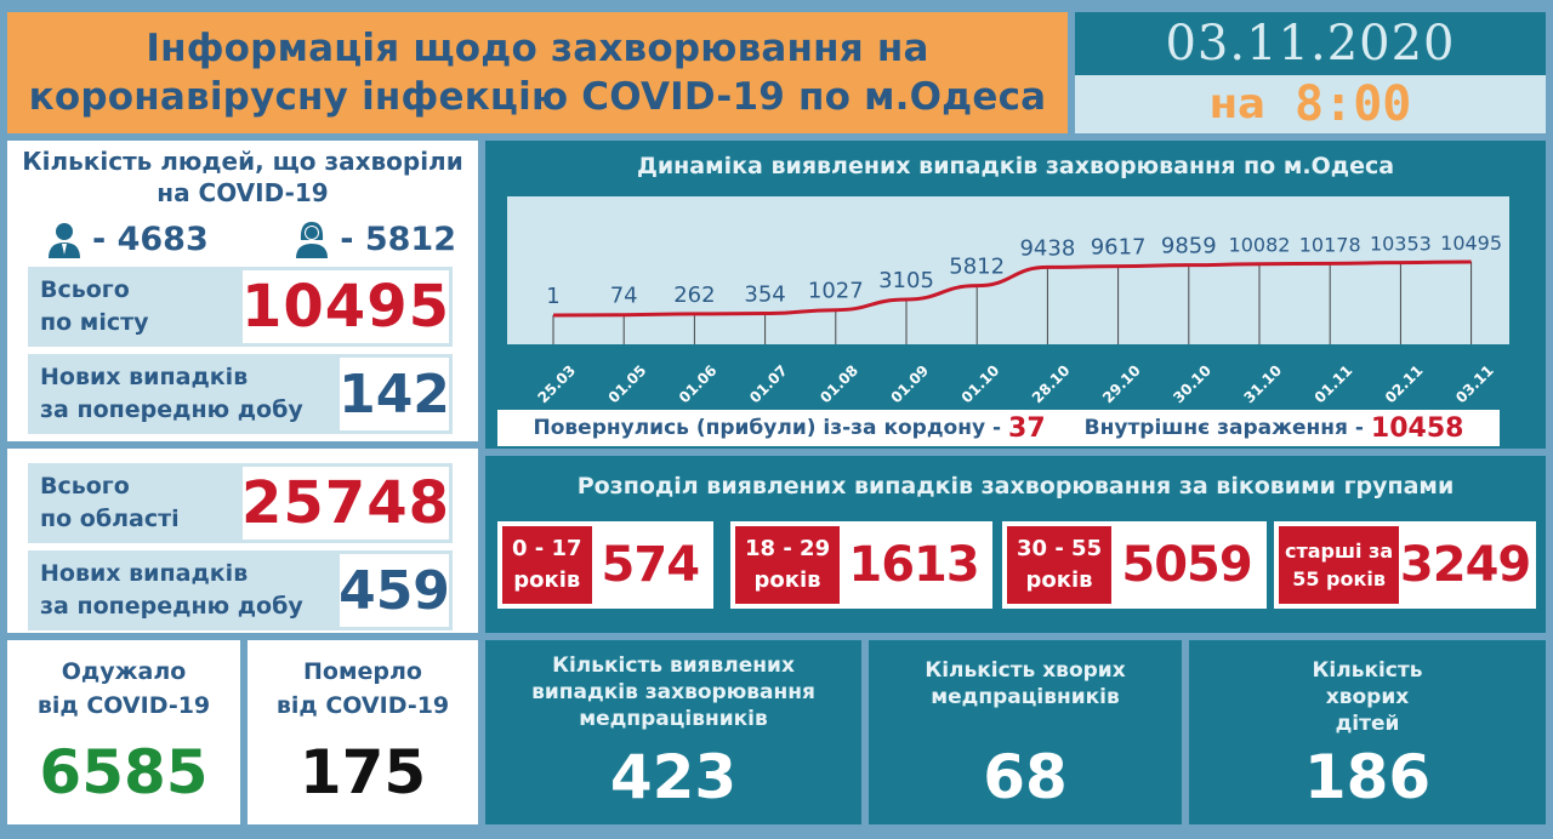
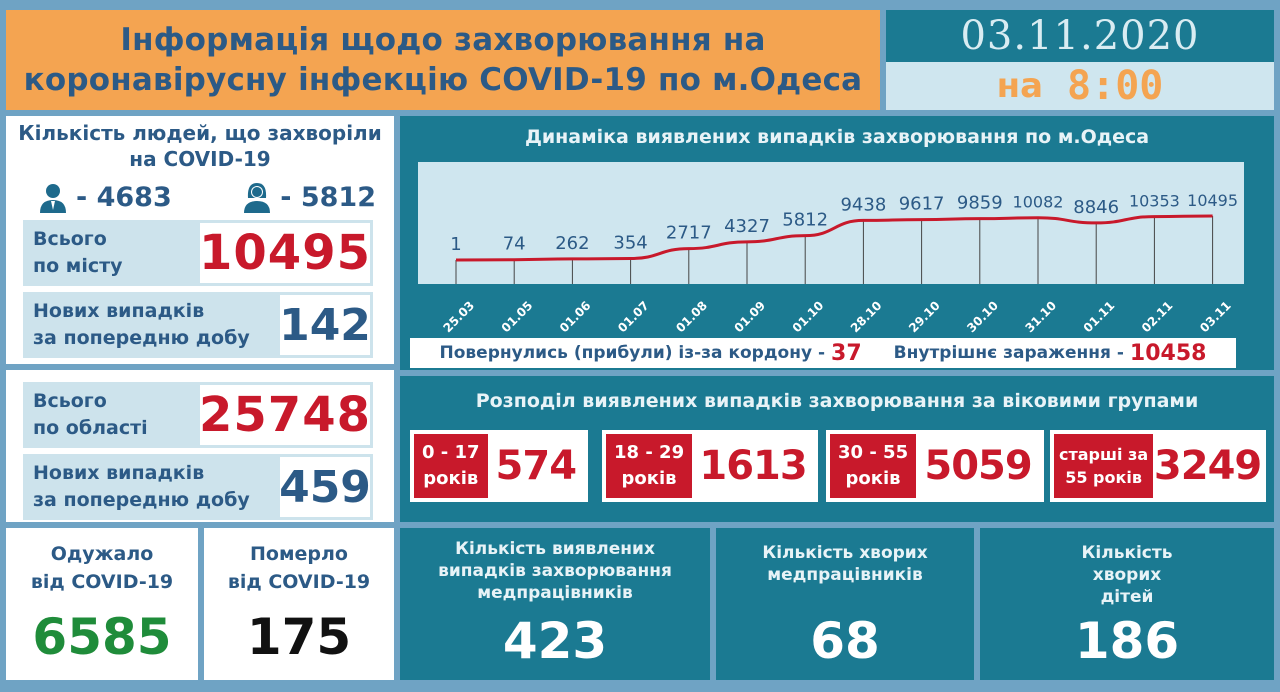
01.08: 1027 -> 2717
01.09: 3105 -> 4327
01.11: 10178 -> 8846
